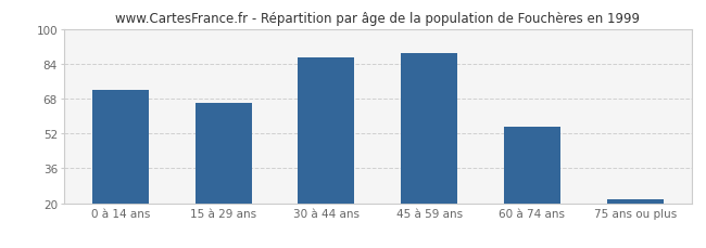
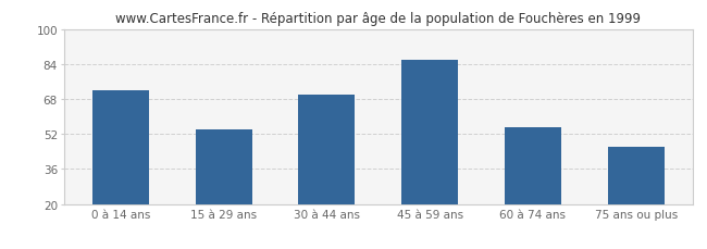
15 à 29 ans: 66 -> 54
30 à 44 ans: 87 -> 70
45 à 59 ans: 89 -> 86
75 ans ou plus: 22 -> 46
